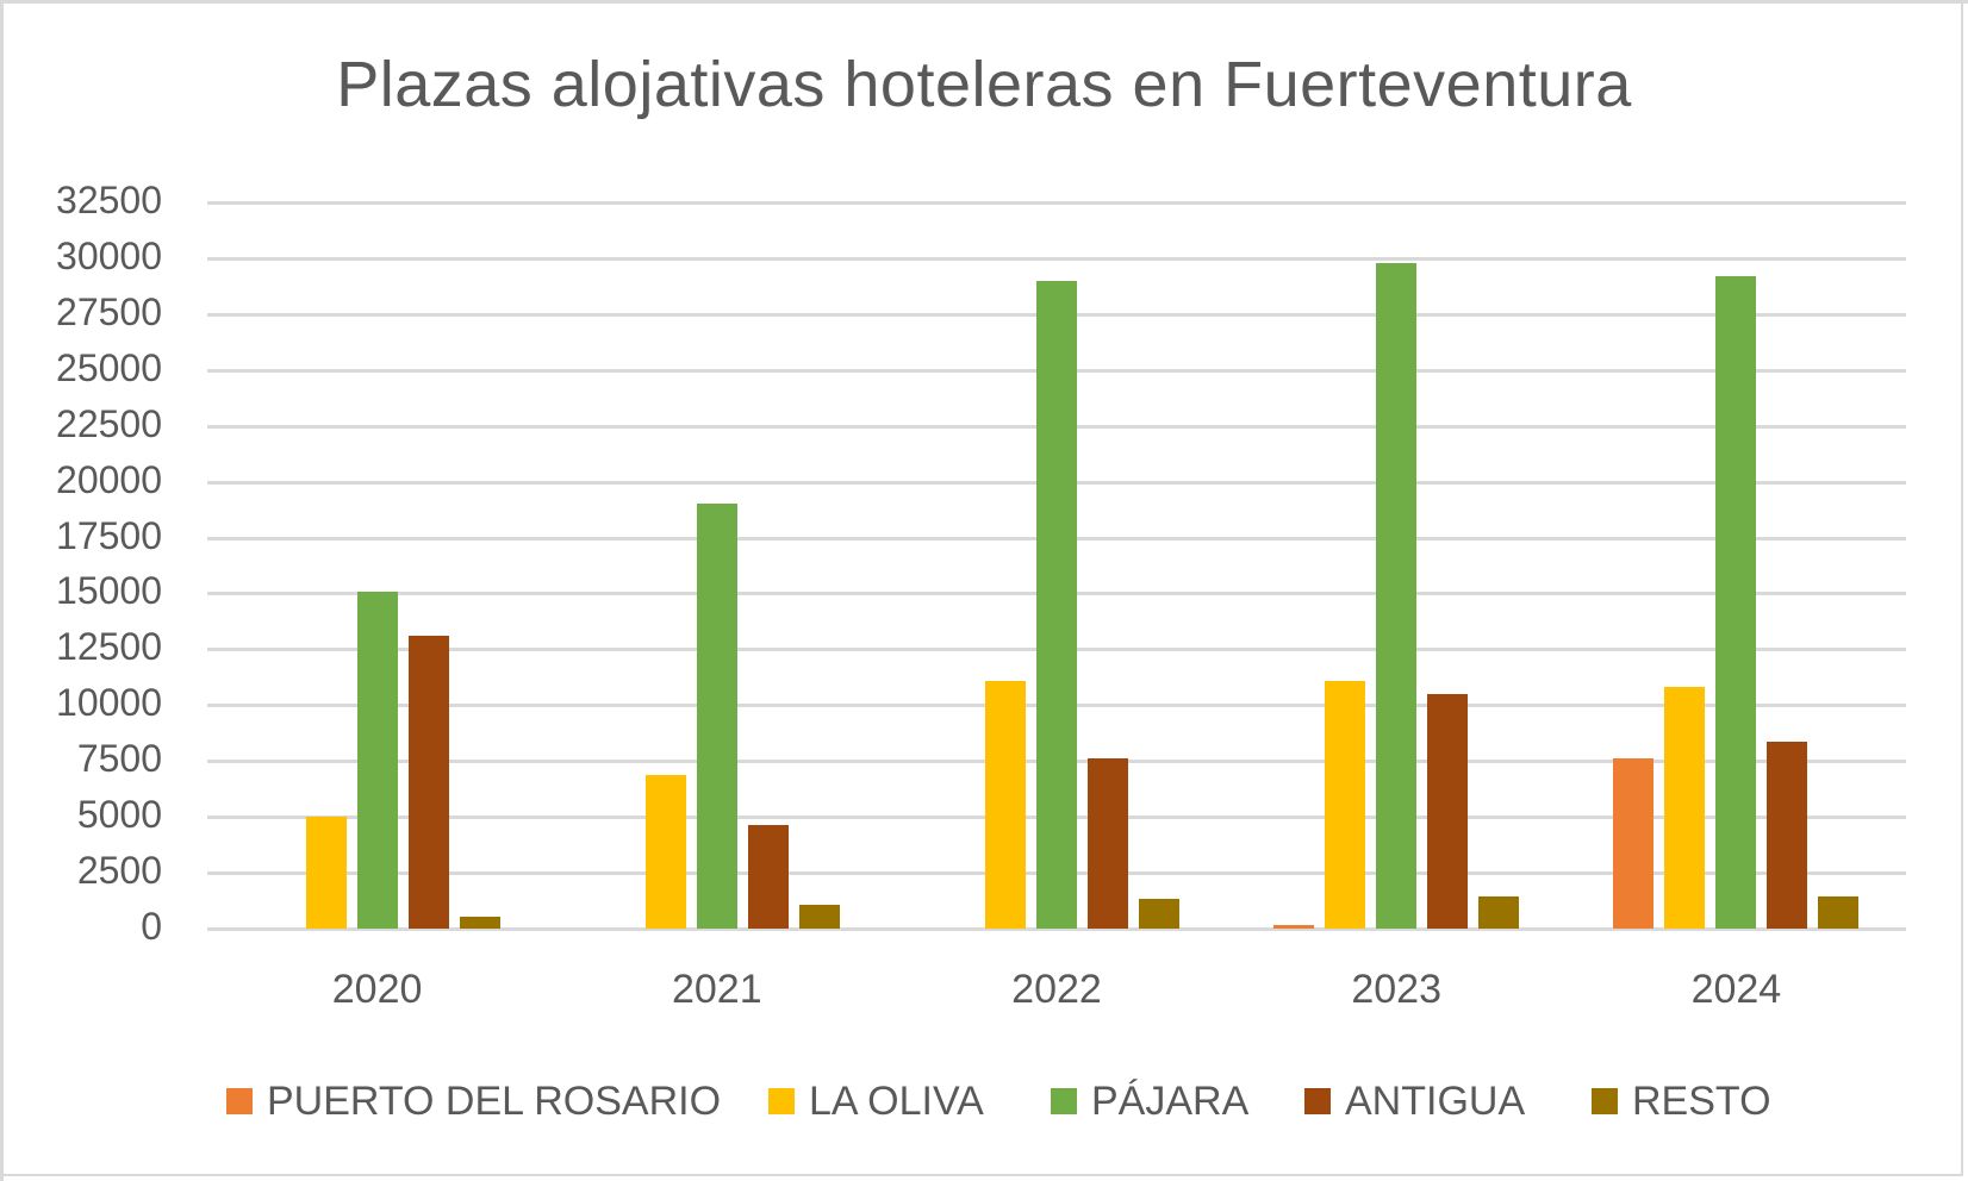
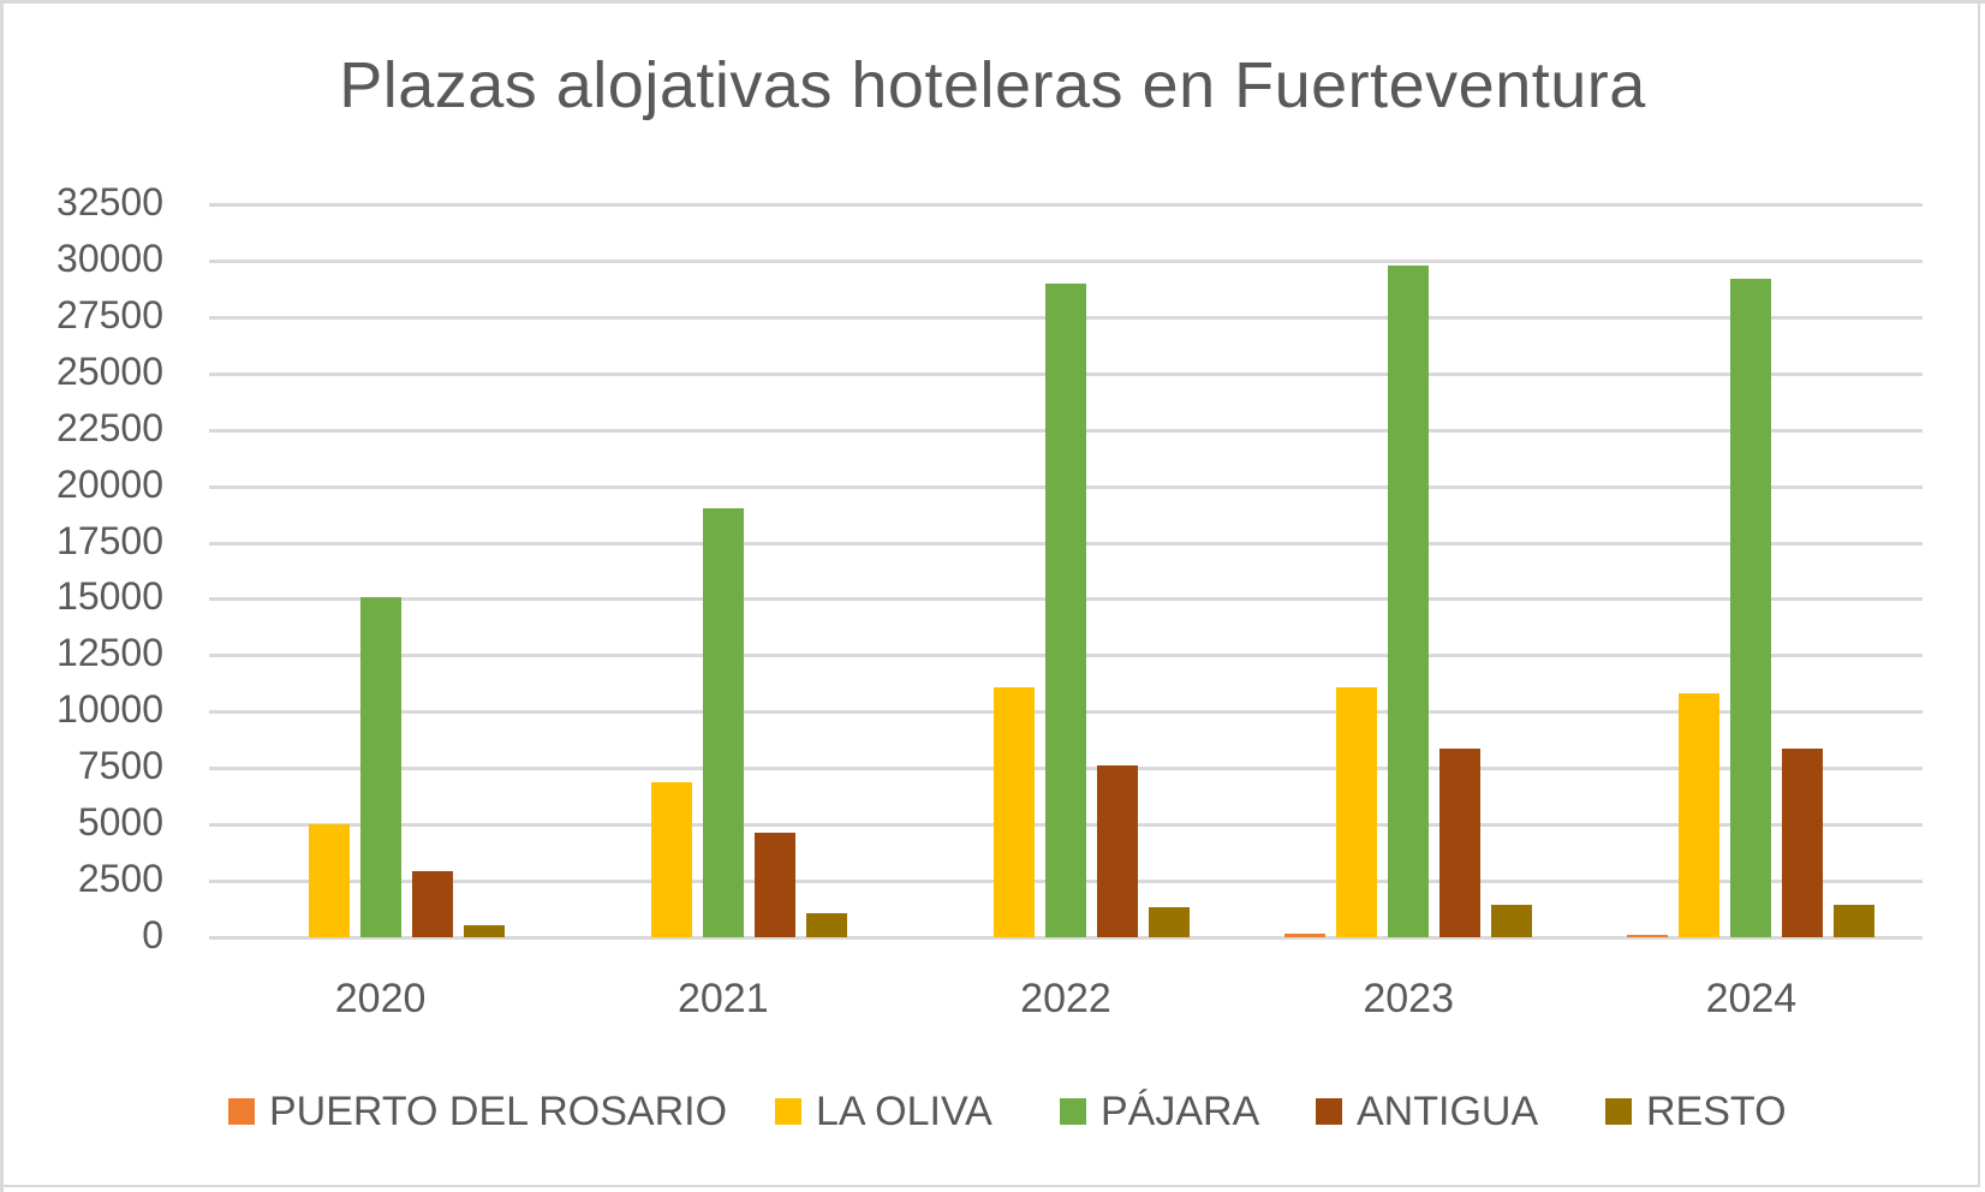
ANTIGUA/2020: 13100 -> 3000
ANTIGUA/2023: 10500 -> 8400
PUERTO DEL ROSARIO/2024: 7600 -> 100
